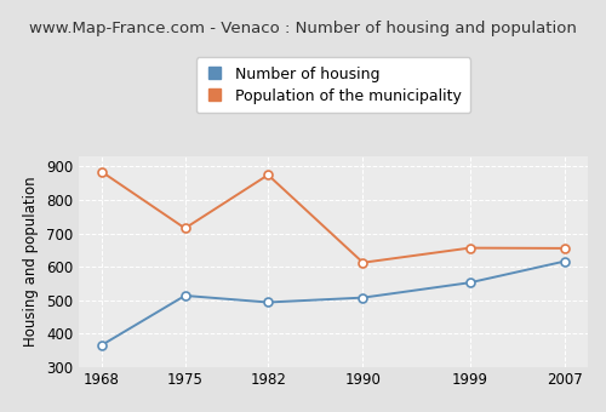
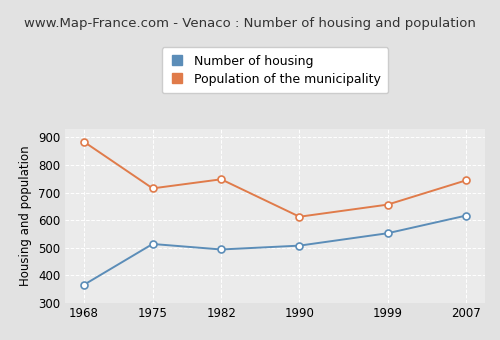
Population of the municipality/1982: 875 -> 748
Population of the municipality/2007: 655 -> 744
